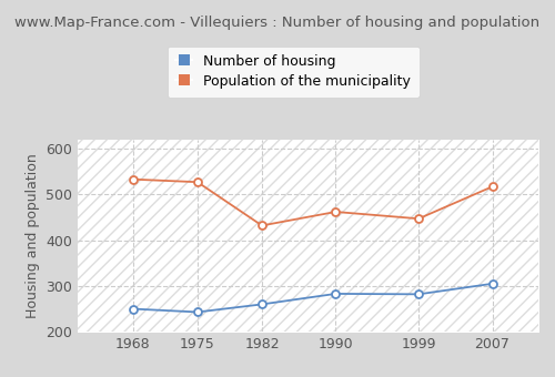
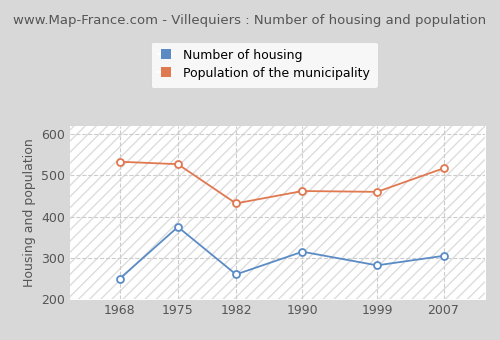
Number of housing/1975: 243 -> 375
Number of housing/1990: 283 -> 315
Population of the municipality/1999: 447 -> 460
